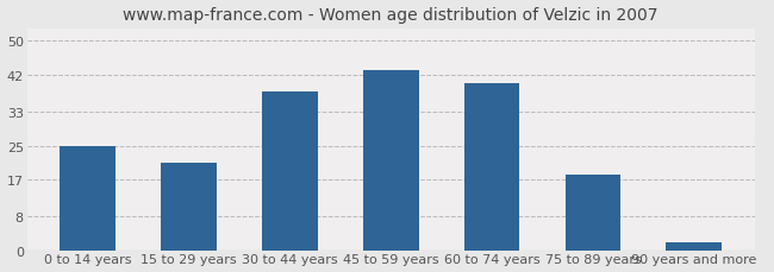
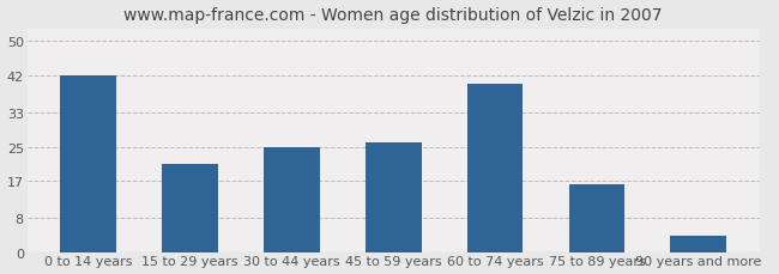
0 to 14 years: 25 -> 42
30 to 44 years: 38 -> 25
45 to 59 years: 43 -> 26
75 to 89 years: 18 -> 16
90 years and more: 2 -> 4
